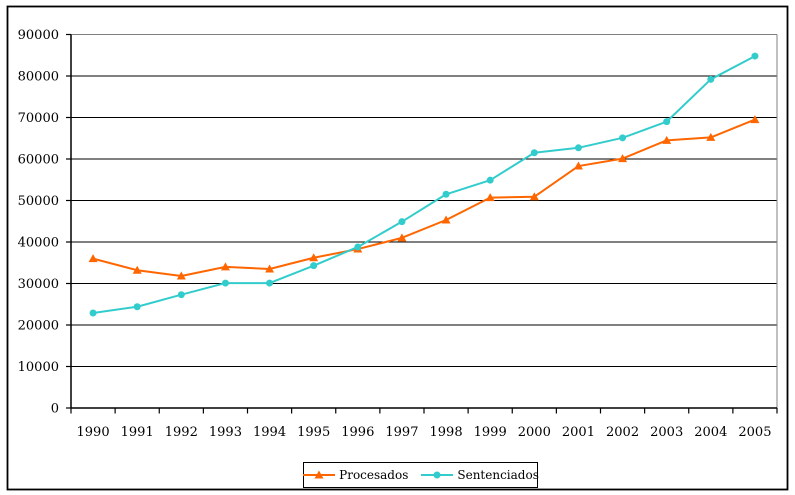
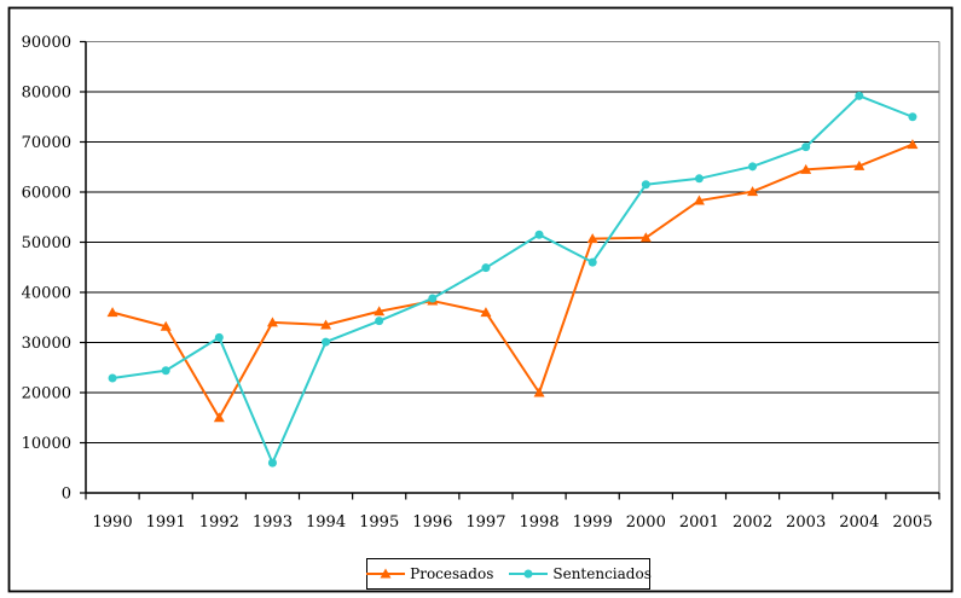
Procesados/1992: 32000 -> 15000
Sentenciados/1992: 27000 -> 31000
Sentenciados/1993: 30000 -> 6000
Procesados/1997: 41000 -> 36000
Procesados/1998: 45000 -> 20000
Sentenciados/1999: 55000 -> 46000
Sentenciados/2005: 85000 -> 75000
